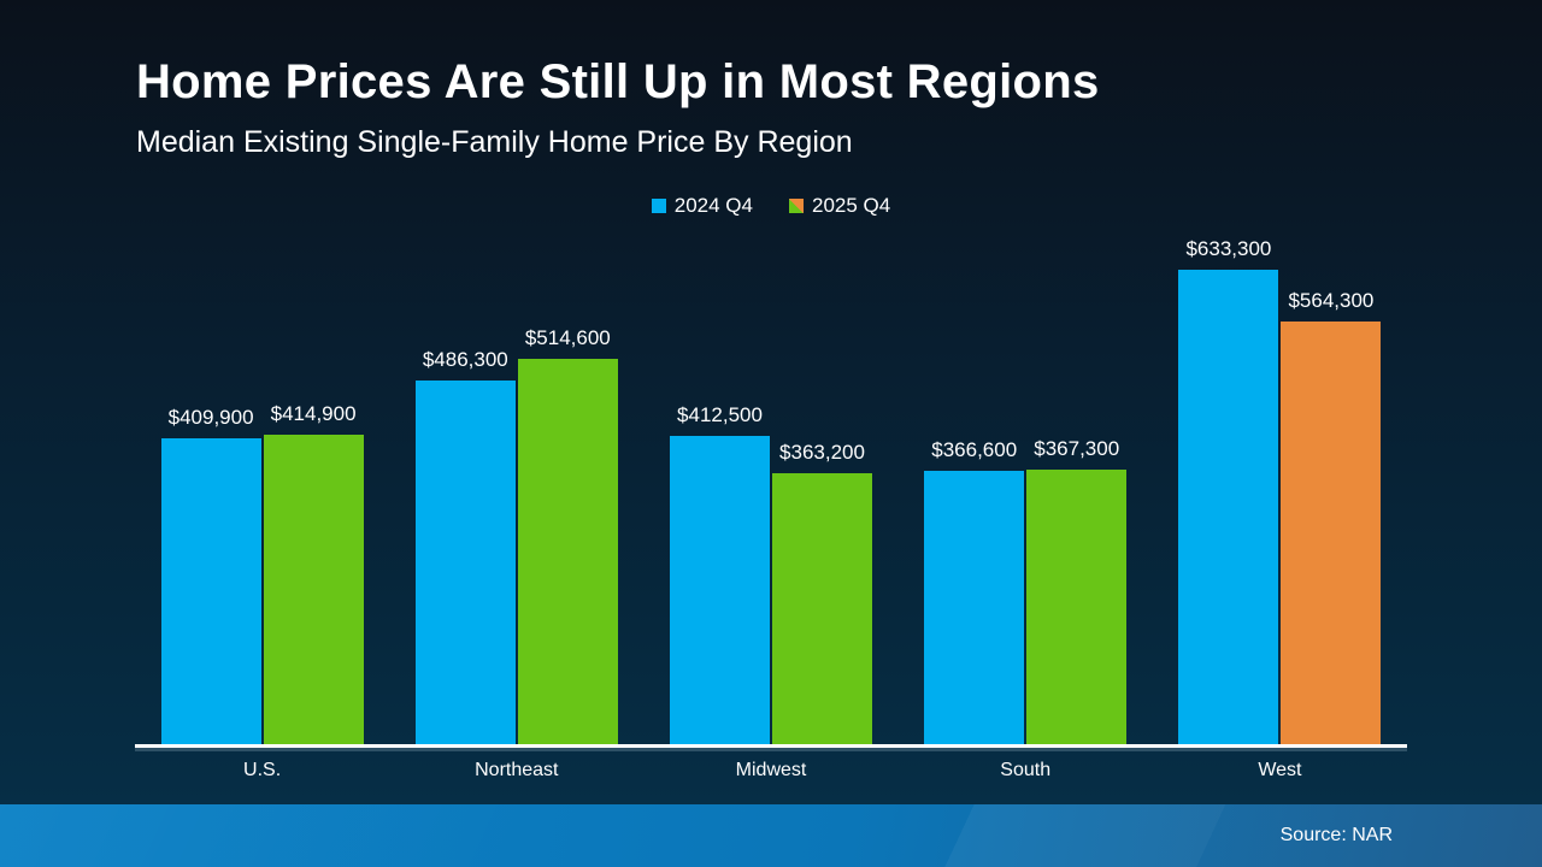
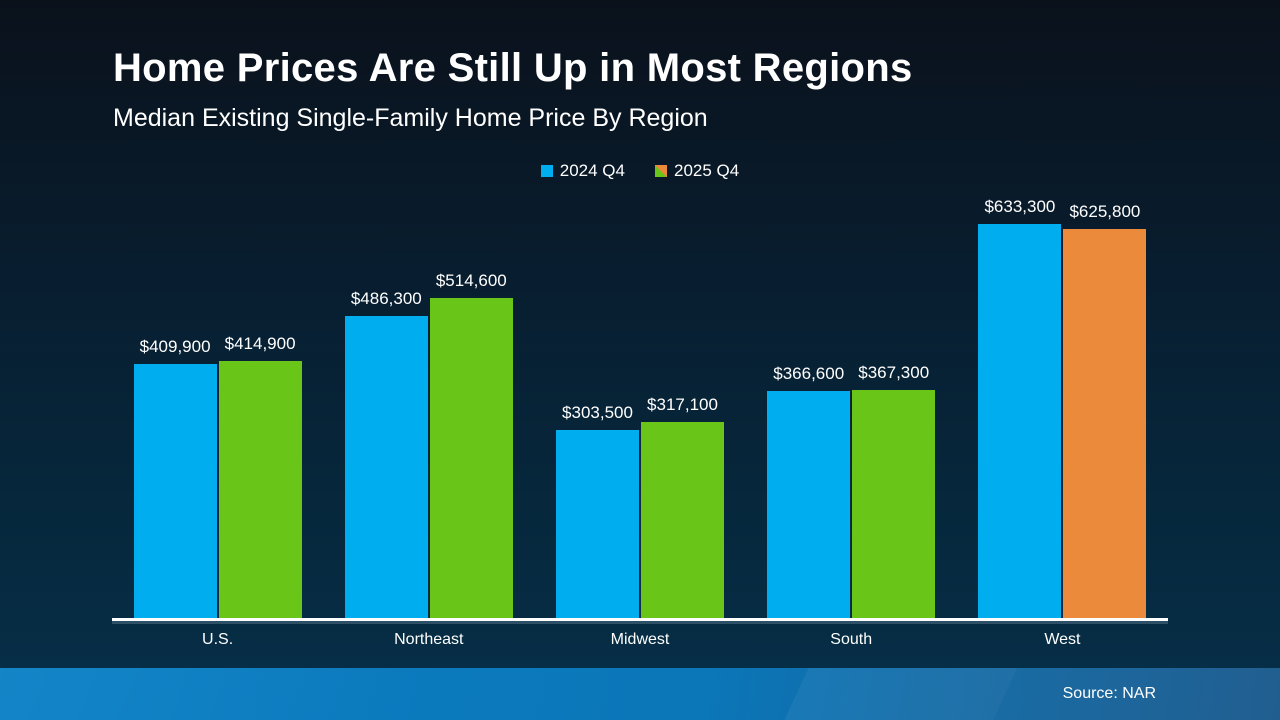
2024 Q4/Midwest: $412,500 -> $303,500
2025 Q4/Midwest: $363,200 -> $317,100
2025 Q4/West: $564,300 -> $625,800
